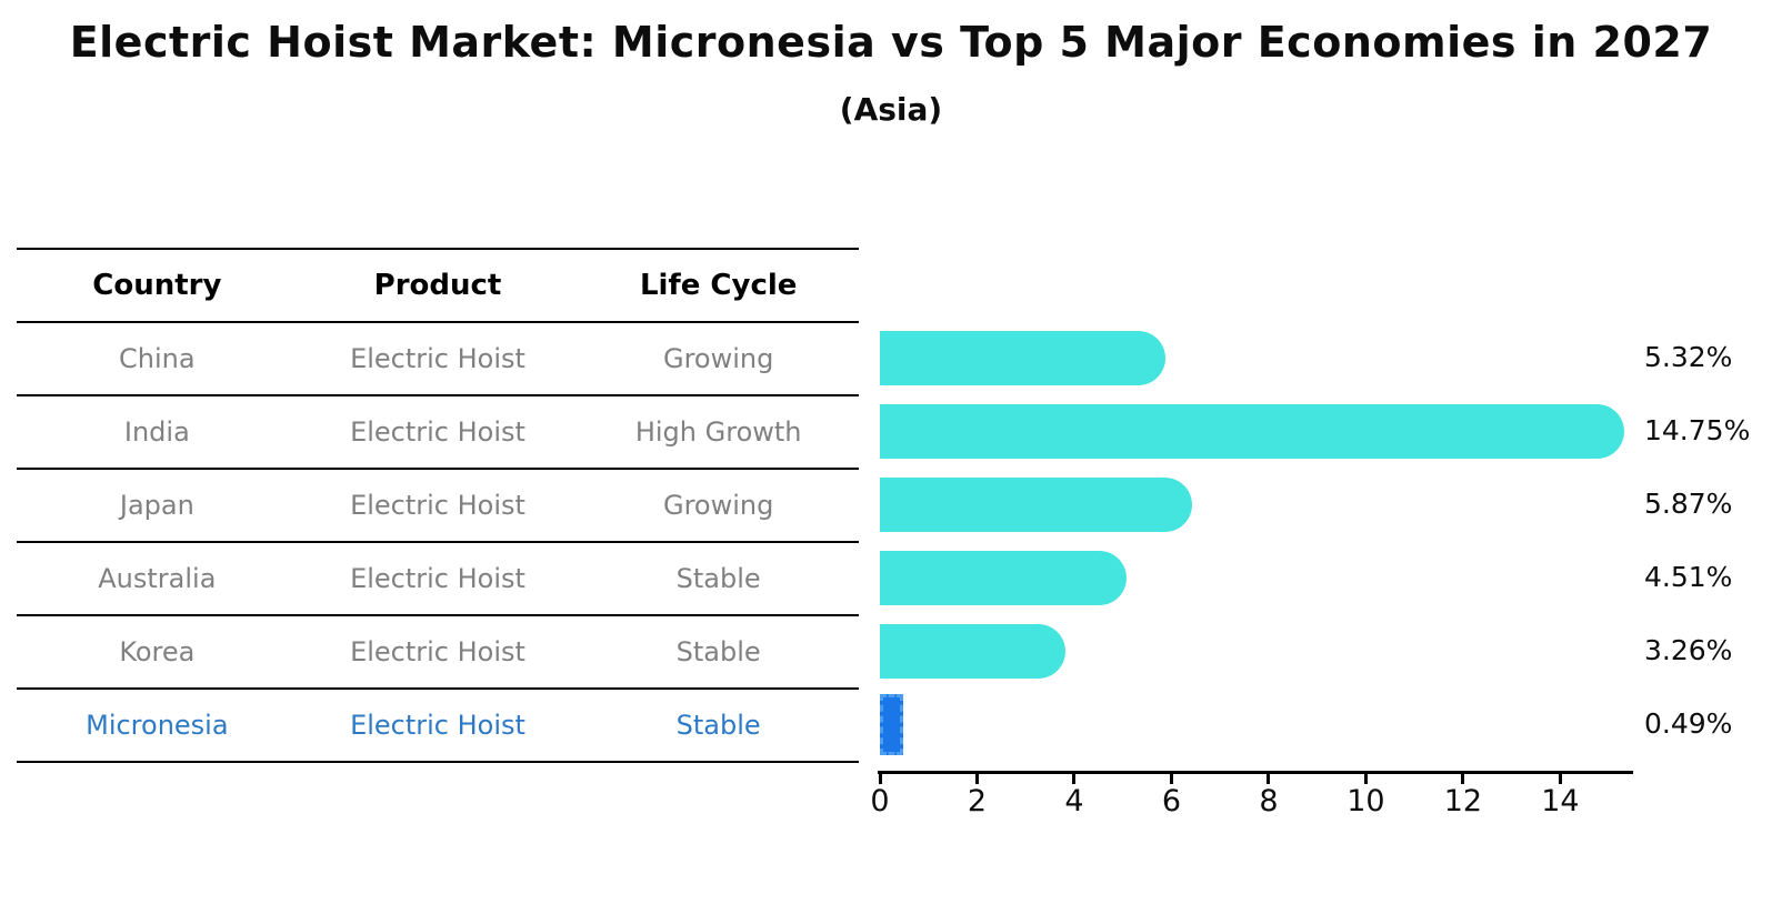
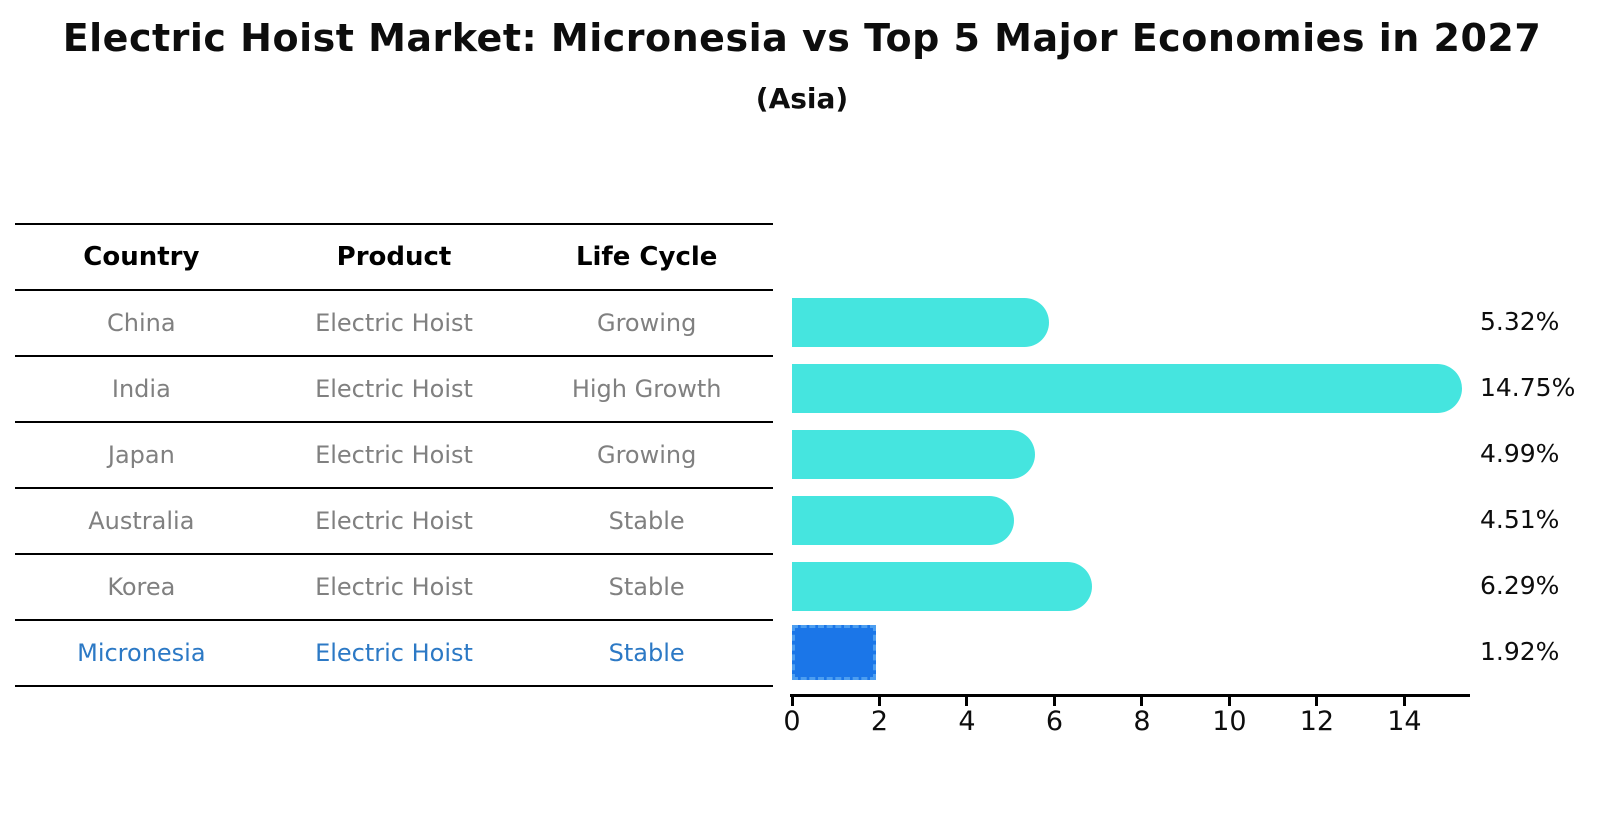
Japan: 5.87% -> 4.99%
Korea: 3.26% -> 6.29%
Micronesia: 0.49% -> 1.92%
